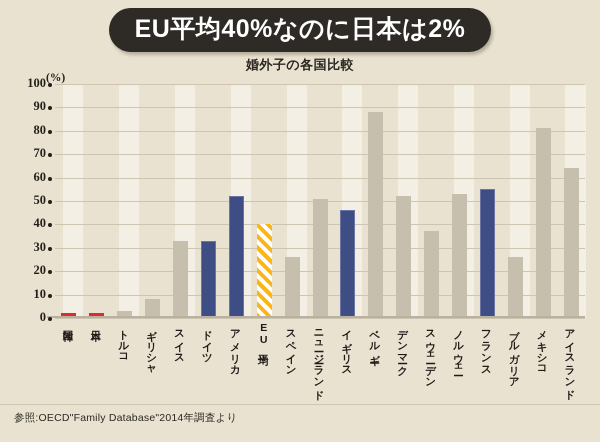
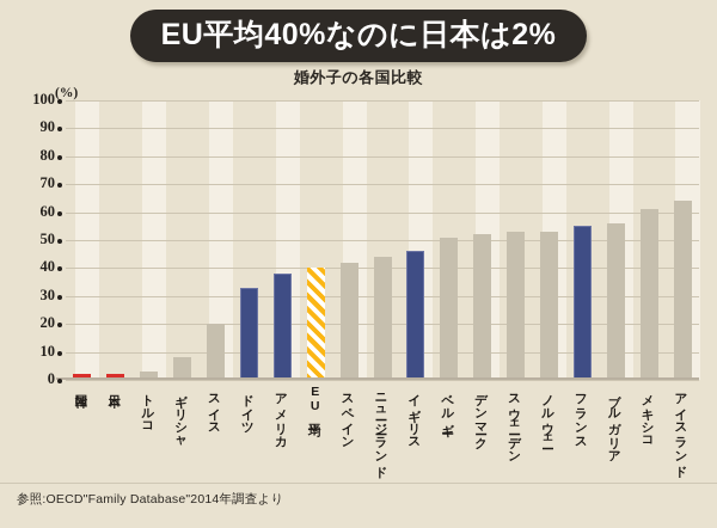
スイス: 33 -> 20
アメリカ: 52 -> 38
スペイン: 26 -> 42
ニュージーランド: 51 -> 44
ベルギー: 88 -> 51
スウェーデン: 37 -> 53
ブルガリア: 26 -> 56
メキシコ: 81 -> 61
